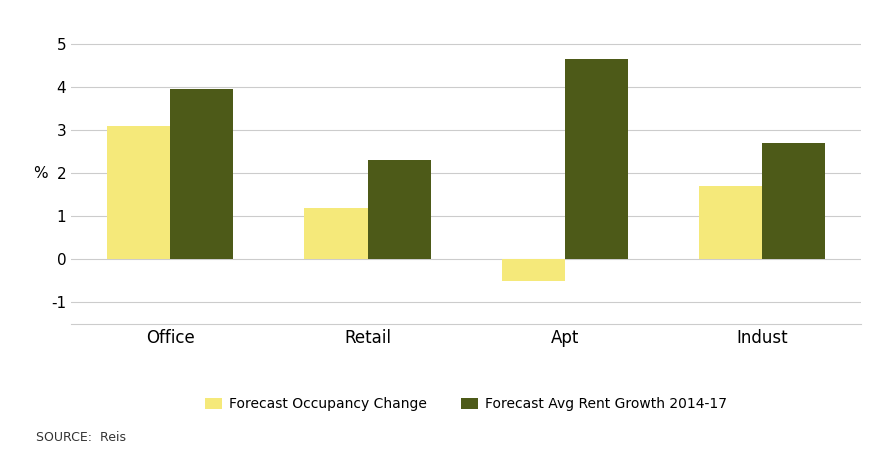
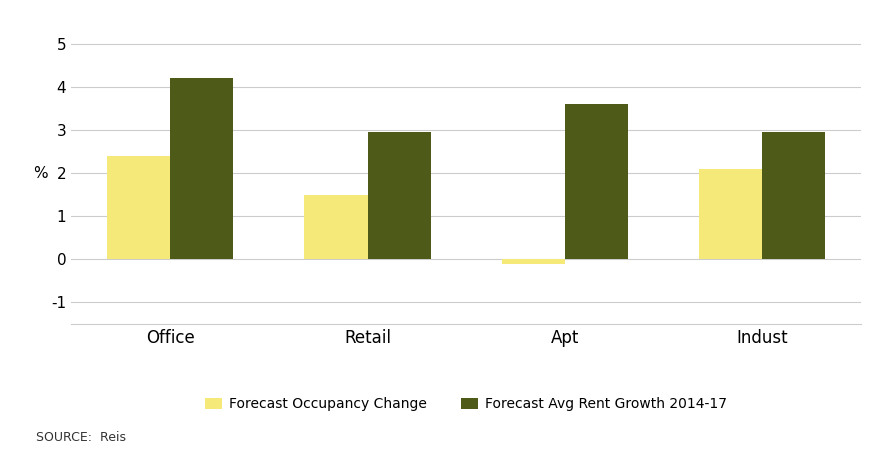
Forecast Occupancy Change/Office: 3.1 -> 2.4
Forecast Avg Rent Growth 2014-17/Office: 3.95 -> 4.20
Forecast Occupancy Change/Retail: 1.2 -> 1.5
Forecast Avg Rent Growth 2014-17/Retail: 2.30 -> 2.95
Forecast Occupancy Change/Apt: -0.5 -> -0.1
Forecast Avg Rent Growth 2014-17/Apt: 4.65 -> 3.60
Forecast Occupancy Change/Indust: 1.7 -> 2.1
Forecast Avg Rent Growth 2014-17/Indust: 2.70 -> 2.95
